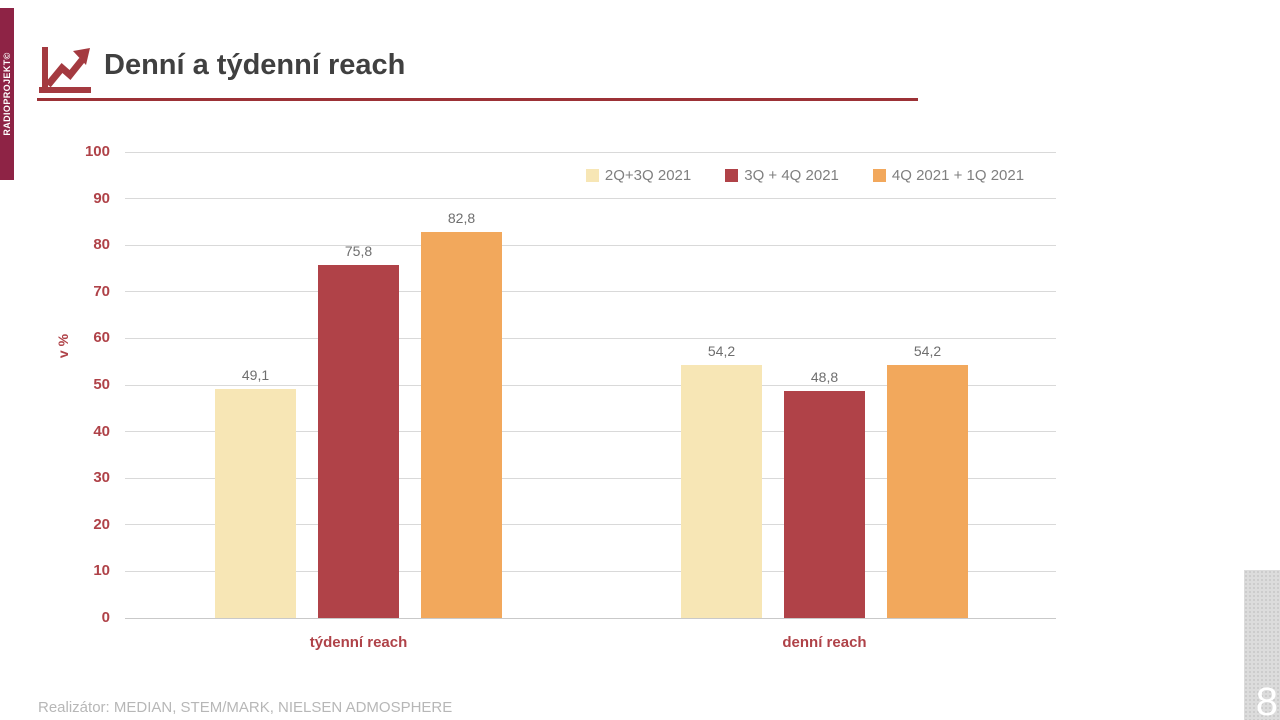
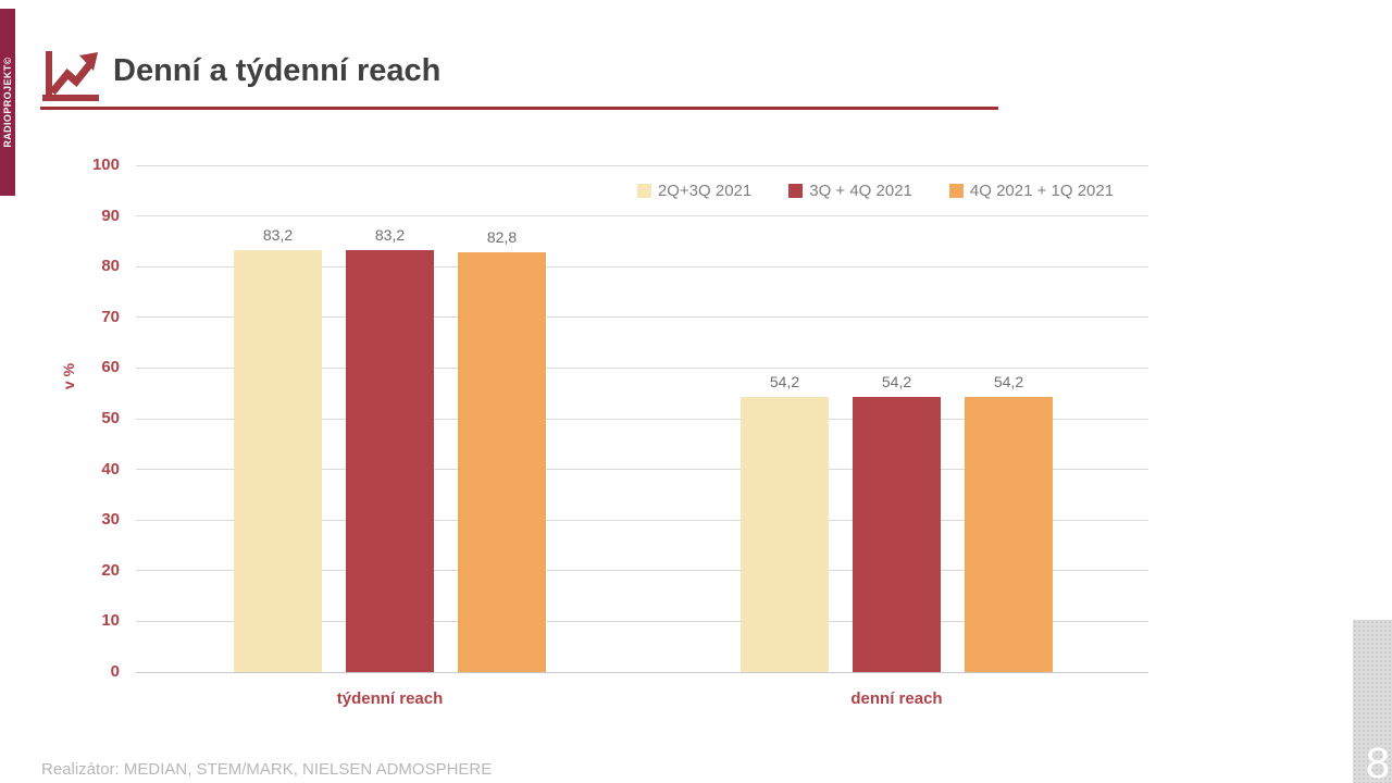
2Q+3Q 2021/týdenní reach: 49,1 -> 83,2
3Q + 4Q 2021/týdenní reach: 75,8 -> 83,2
3Q + 4Q 2021/denní reach: 48,8 -> 54,2
